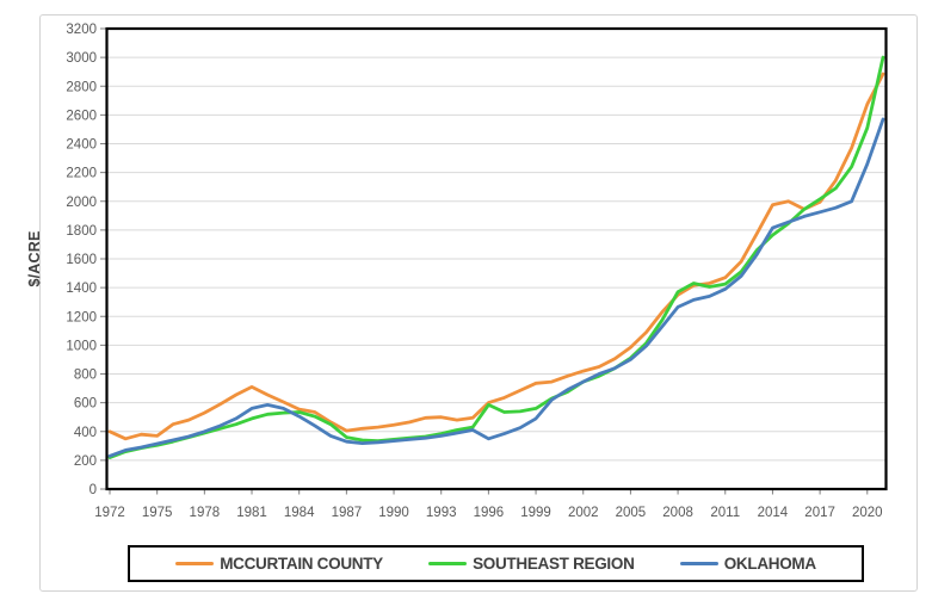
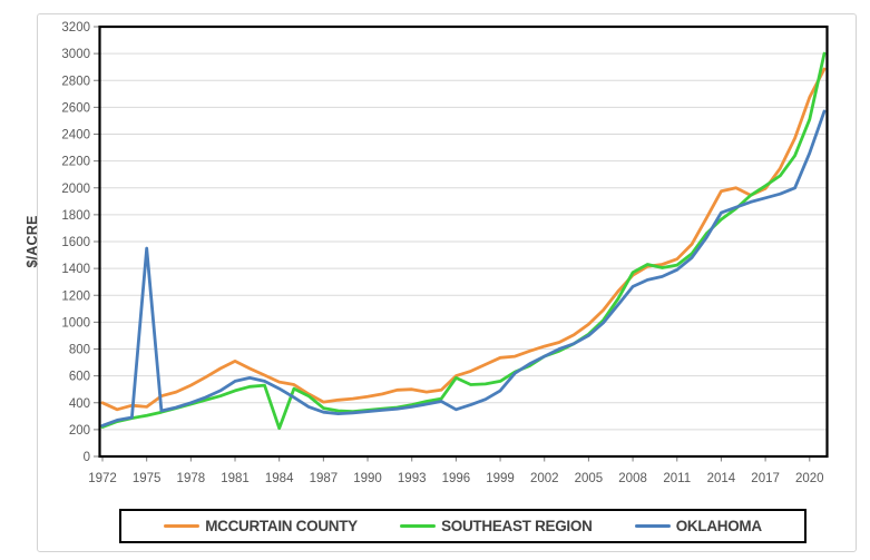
OKLAHOMA/1975: 320 -> 1550
SOUTHEAST REGION/1984: 540 -> 210
